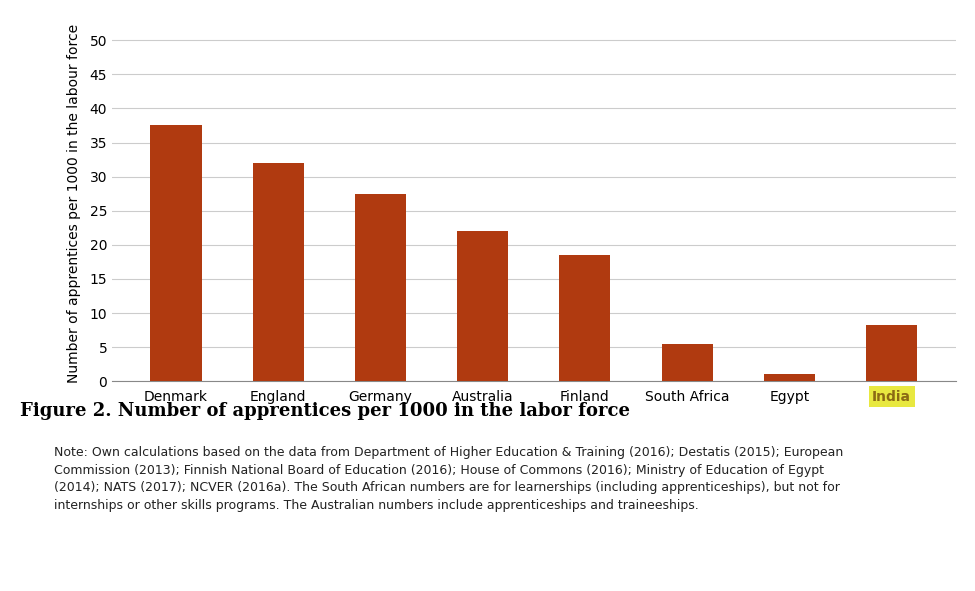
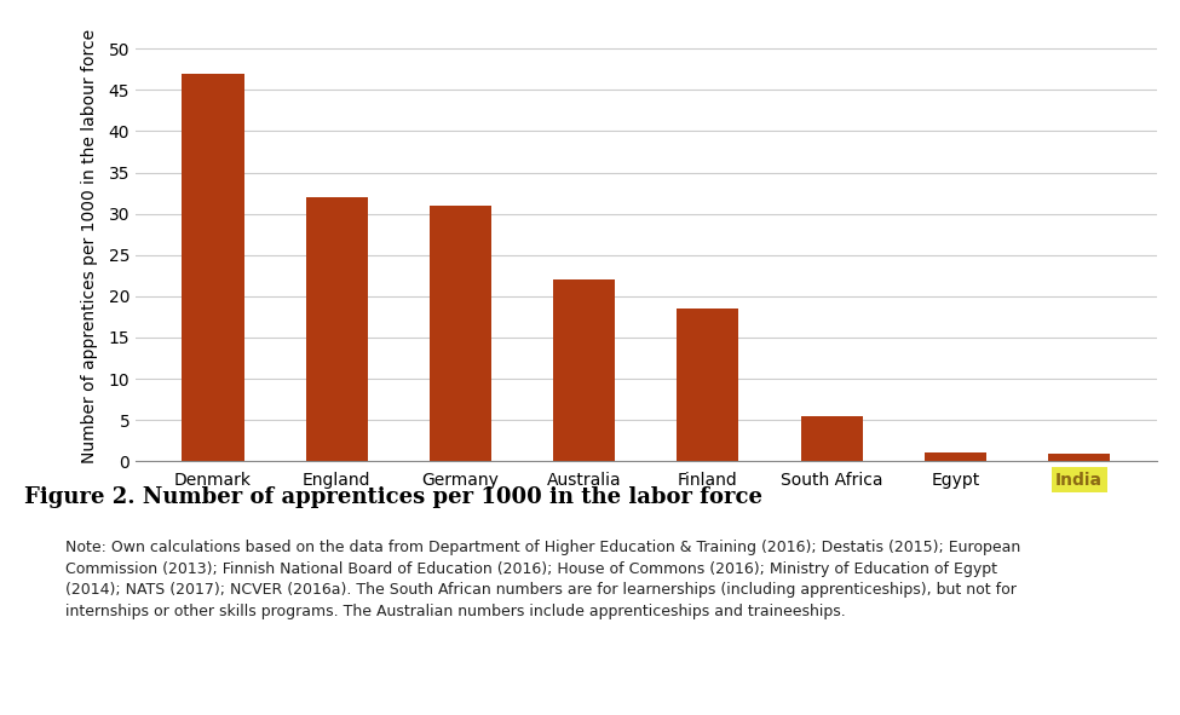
Denmark: 37.6 -> 47.0
Germany: 27.4 -> 31.0
India: 8.2 -> 0.9
